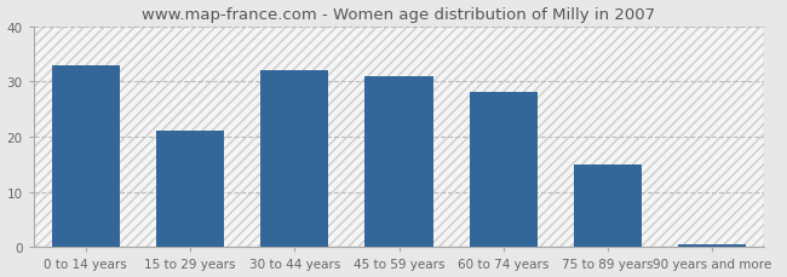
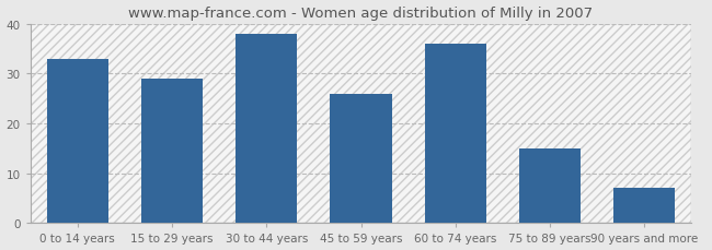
15 to 29 years: 21.0 -> 29.0
30 to 44 years: 32.0 -> 38.0
45 to 59 years: 31.0 -> 26.0
60 to 74 years: 28.0 -> 36.0
90 years and more: 0.5 -> 7.0
